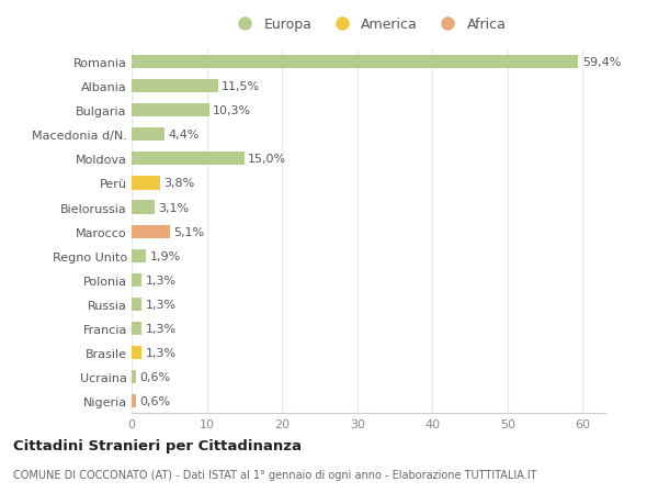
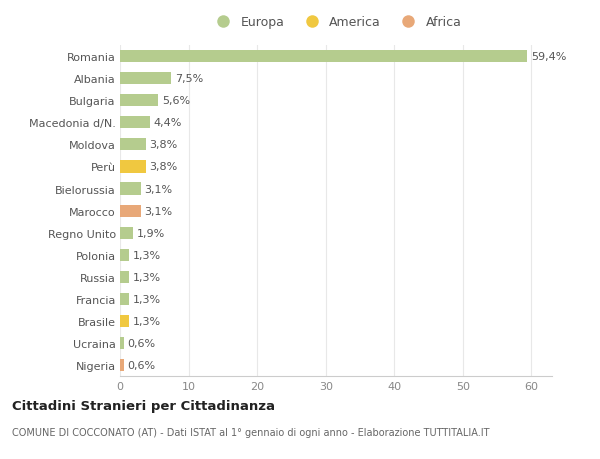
Albania: 11,5% -> 7,5%
Bulgaria: 10,3% -> 5,6%
Moldova: 15,0% -> 3,8%
Marocco: 5,1% -> 3,1%
